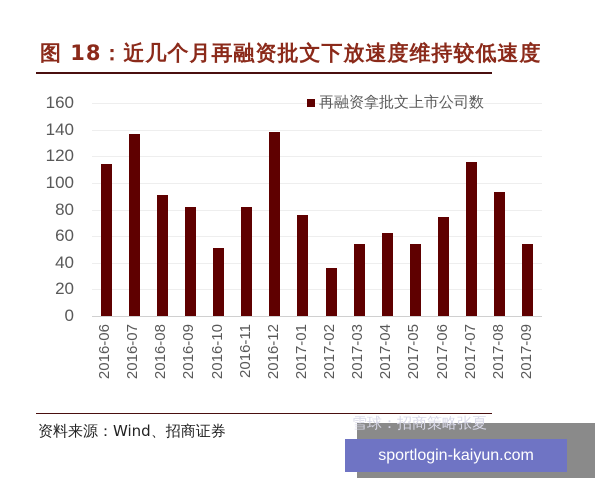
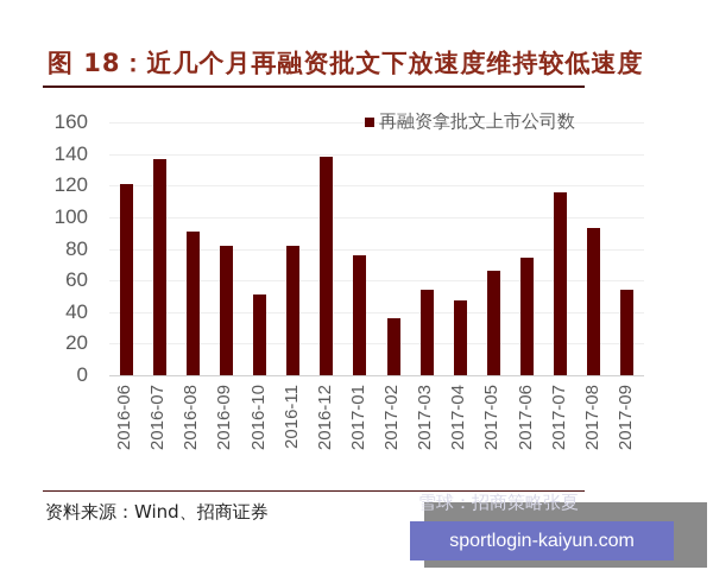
2016-06: 114 -> 121
2017-04: 62 -> 47
2017-05: 54 -> 66
